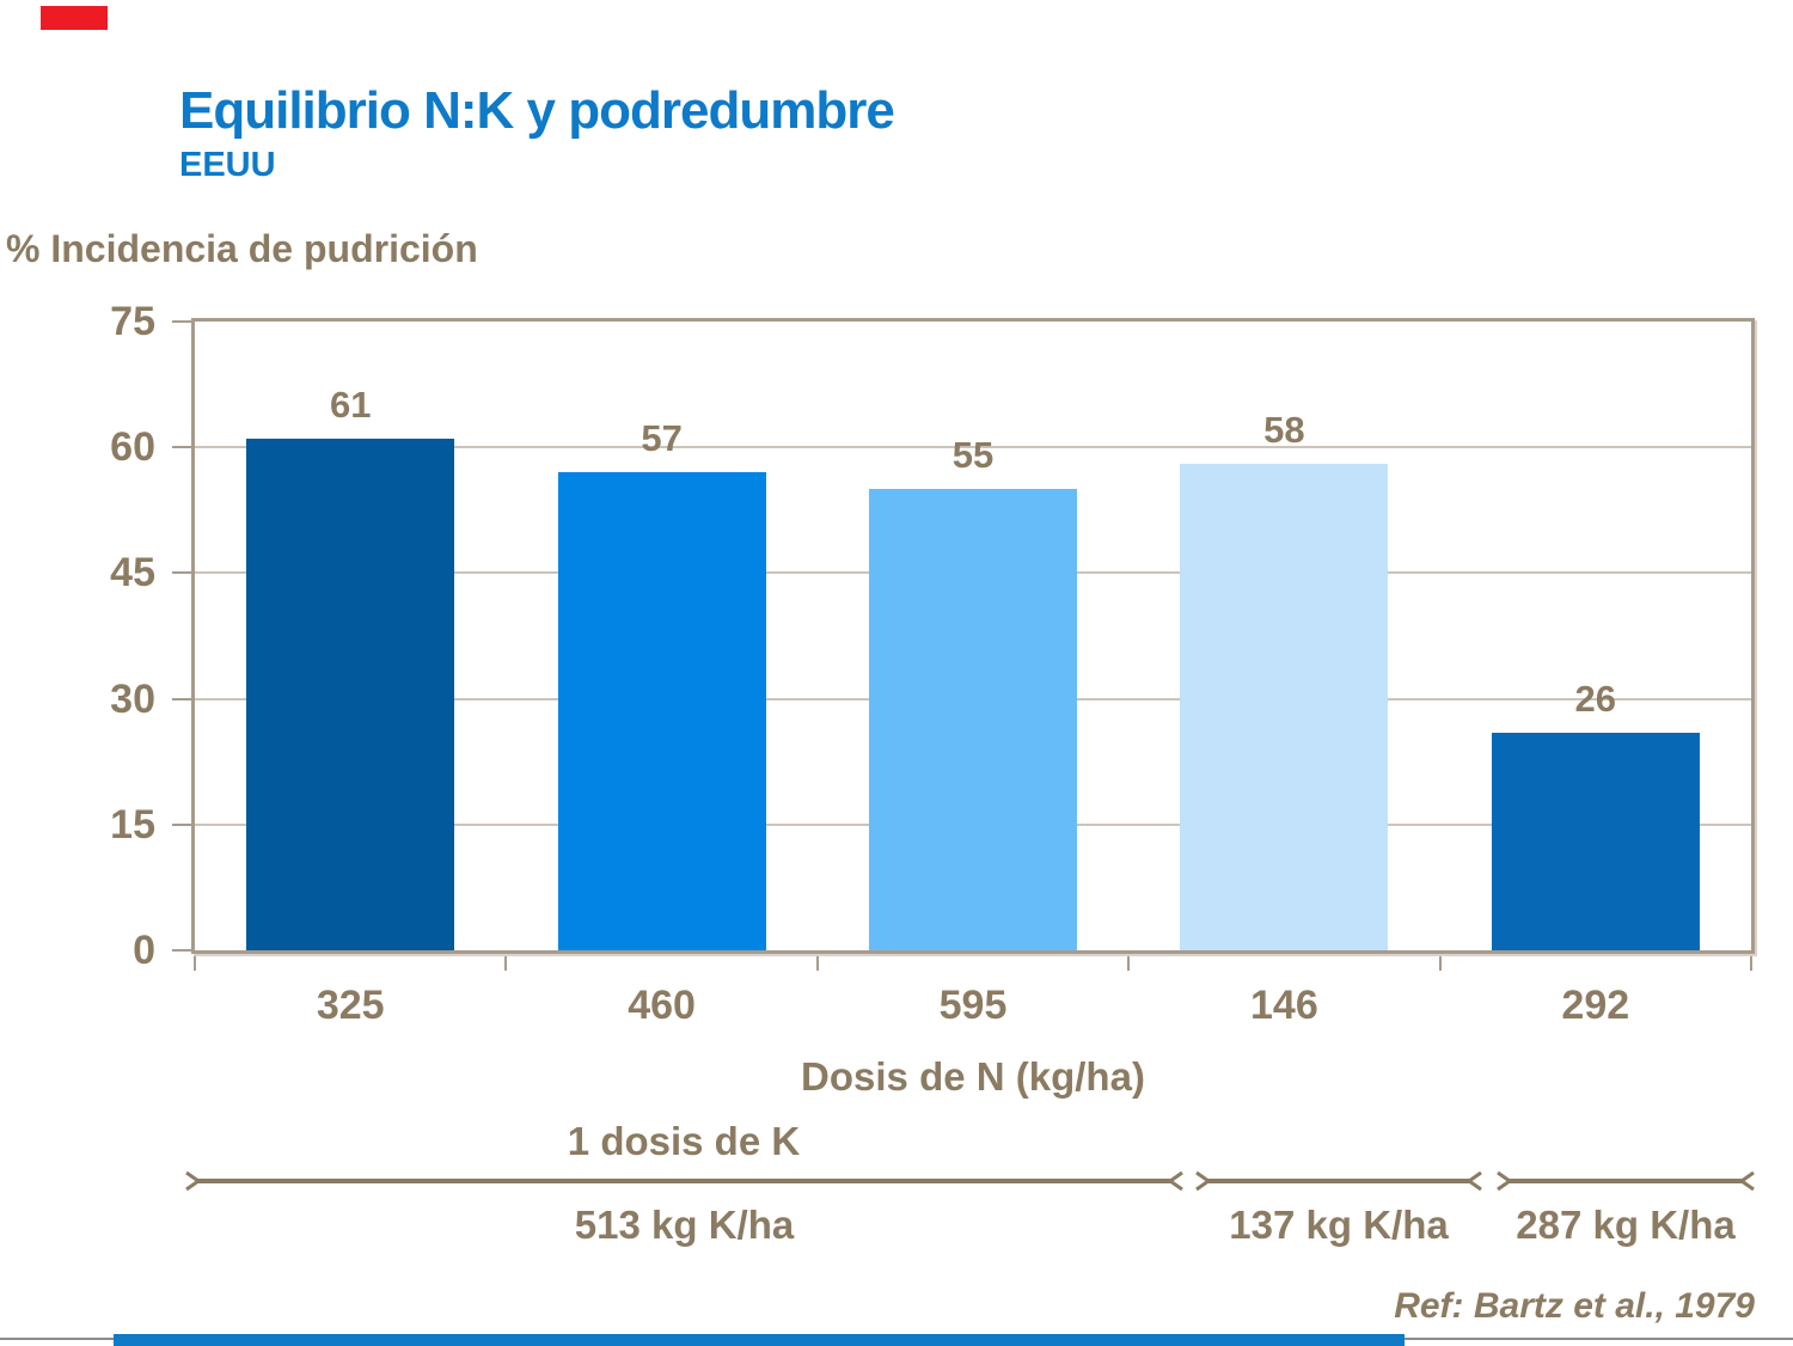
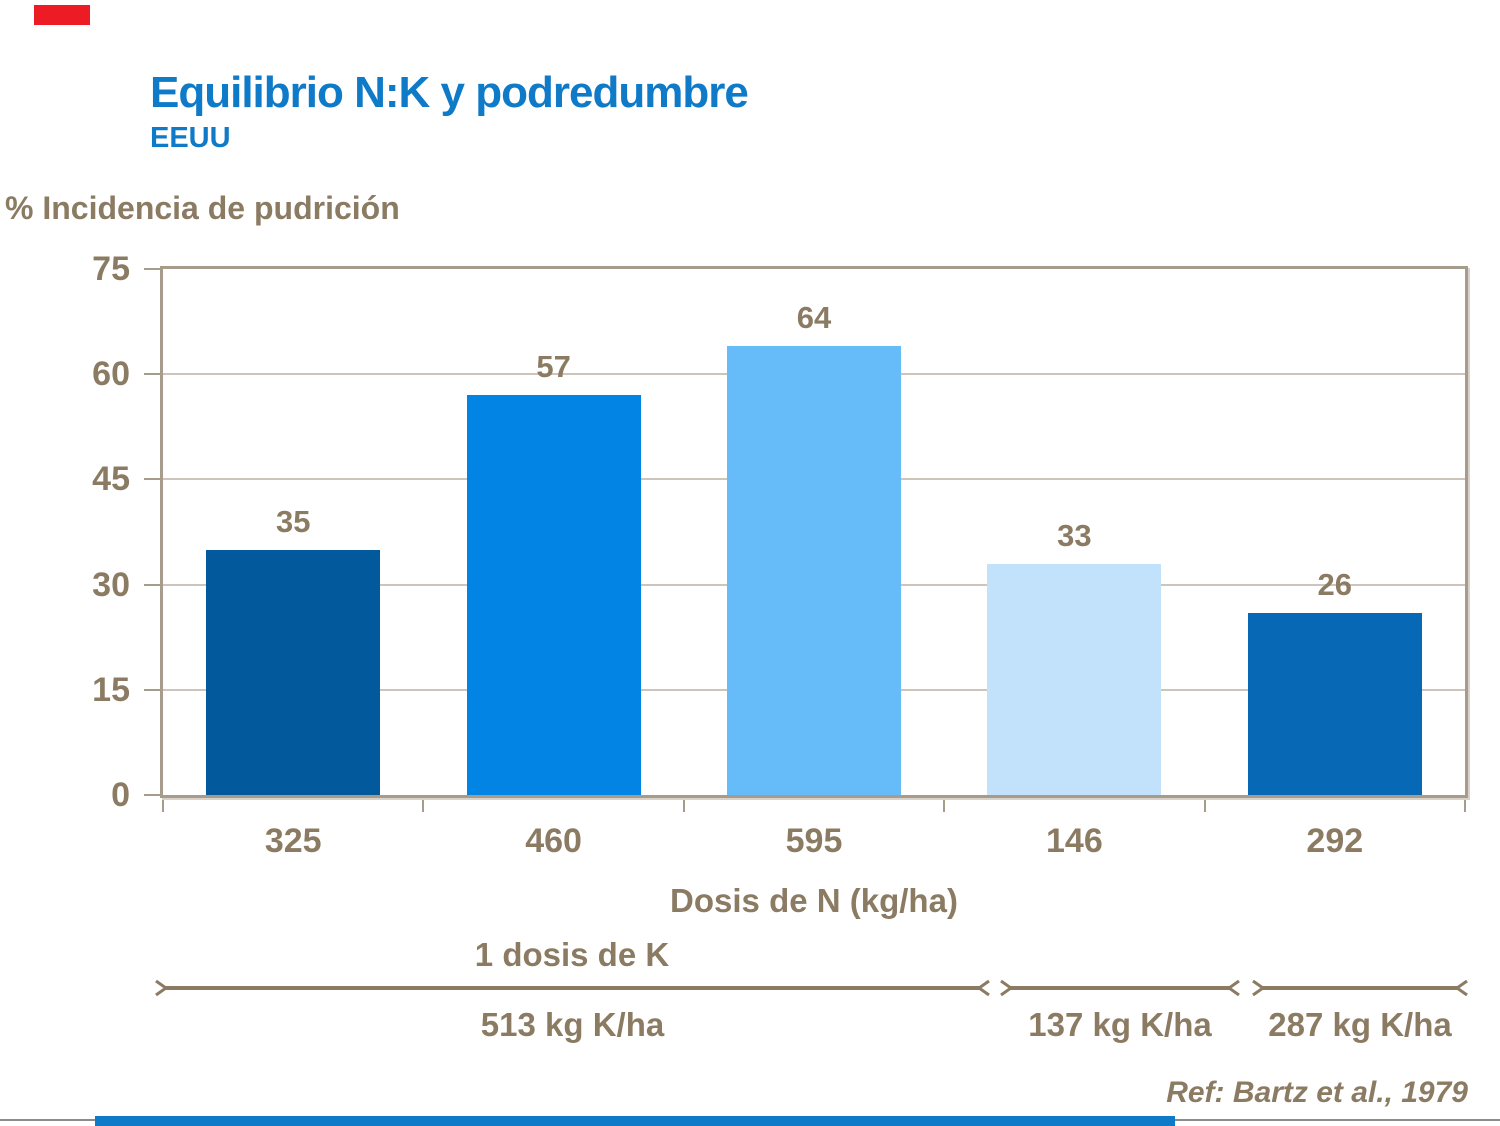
325: 61 -> 35
595: 55 -> 64
146: 58 -> 33
